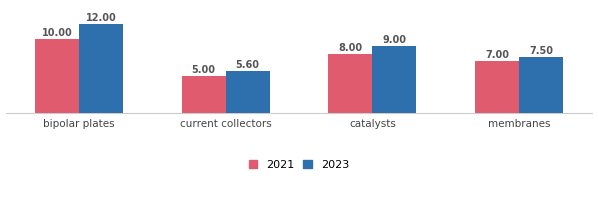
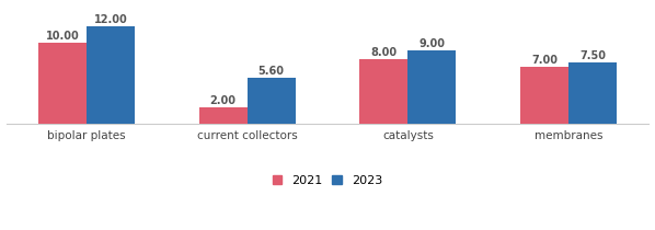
2021/current collectors: 5.00 -> 2.00
